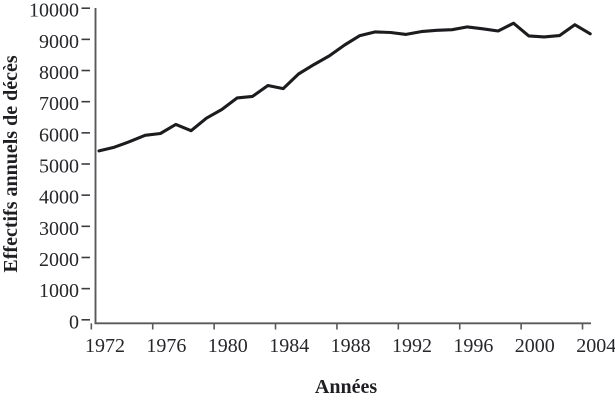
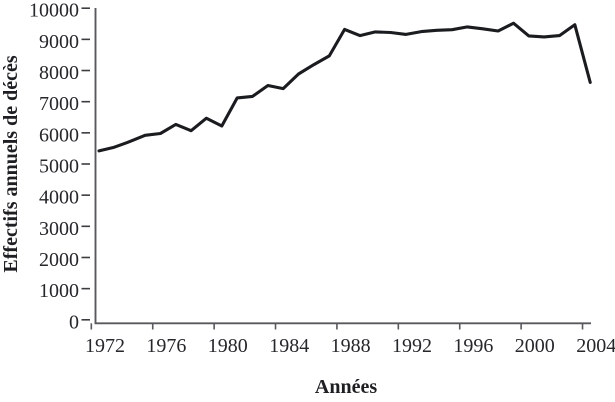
1980: 6800 -> 6300
1988: 8900 -> 9400
2004: 9300 -> 7700
